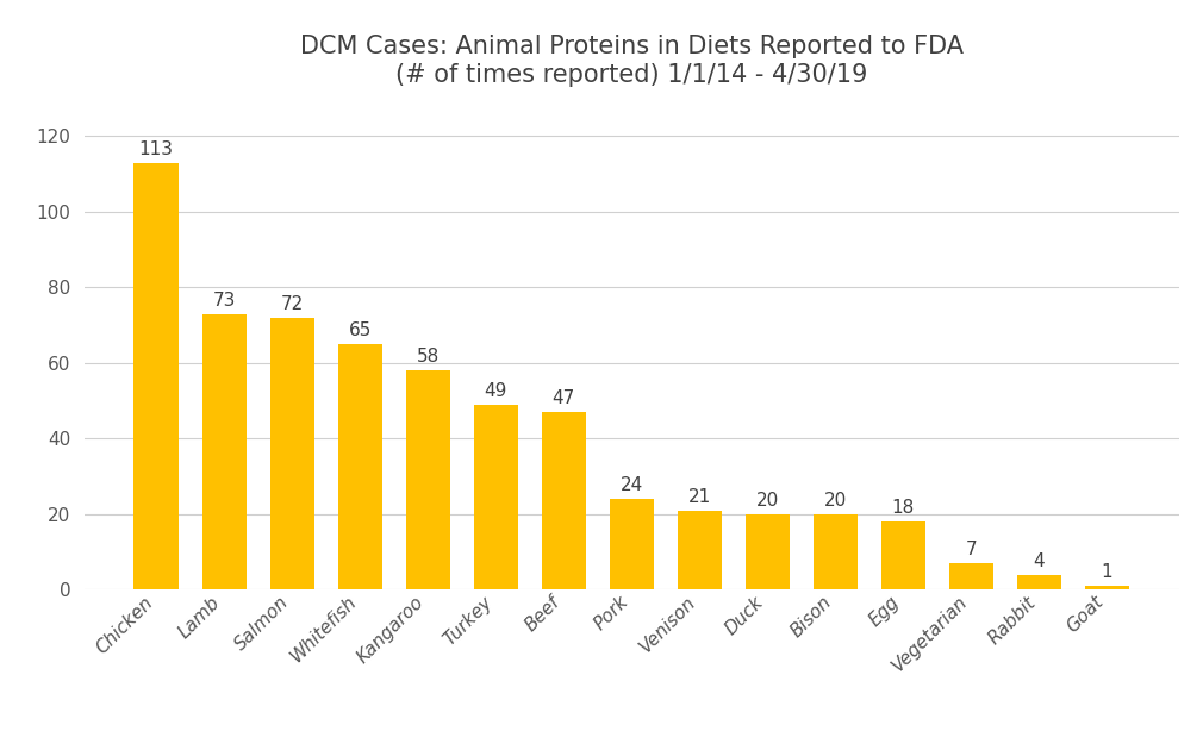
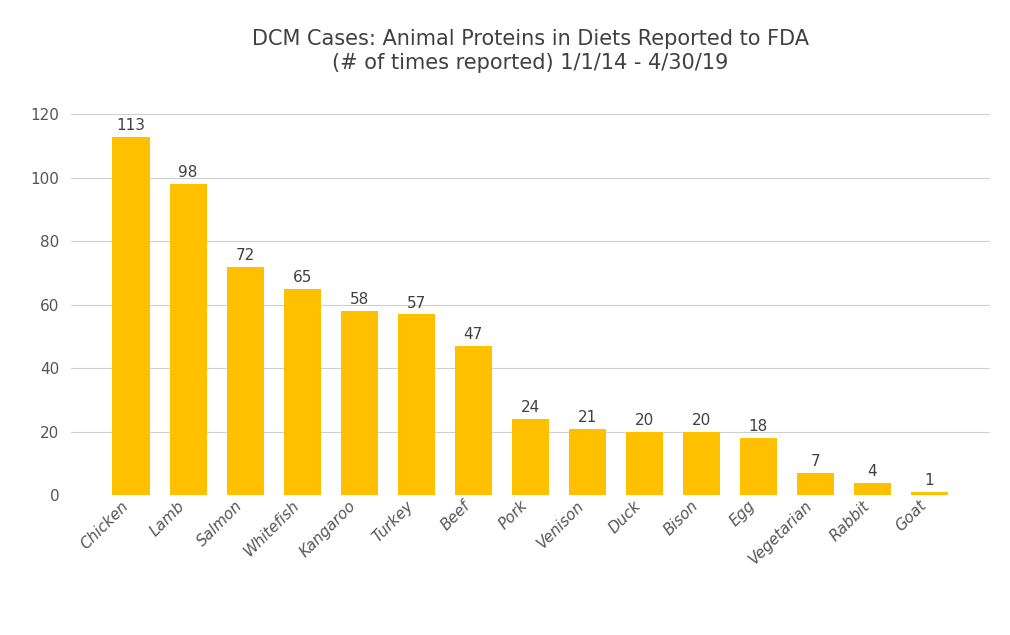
Lamb: 73 -> 98
Turkey: 49 -> 57
